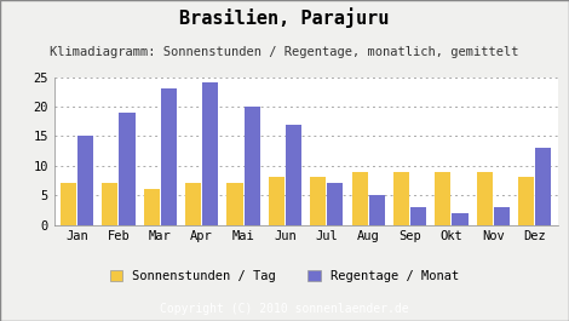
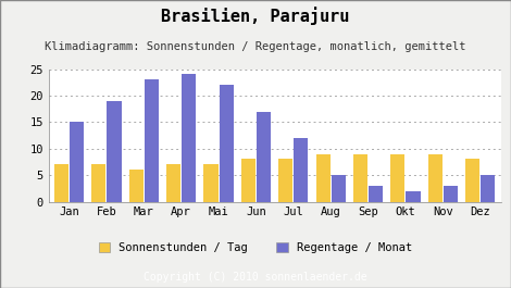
Regentage / Monat/Mai: 20 -> 22
Regentage / Monat/Jul: 7 -> 12
Regentage / Monat/Dez: 13 -> 5
